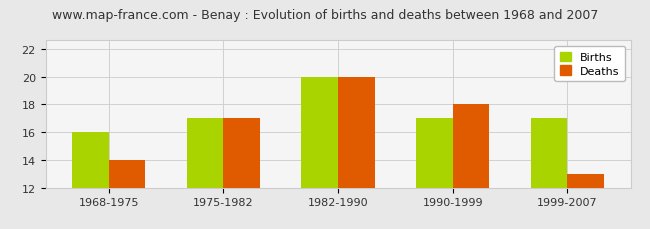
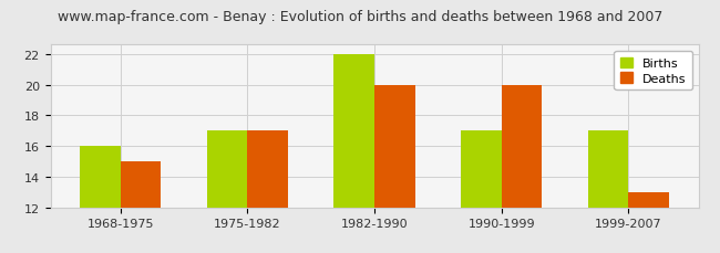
Deaths/1968-1975: 14 -> 15
Births/1982-1990: 20 -> 22
Deaths/1990-1999: 18 -> 20
